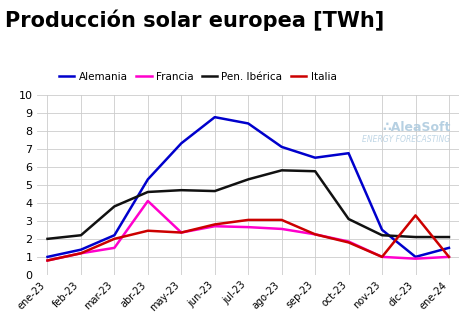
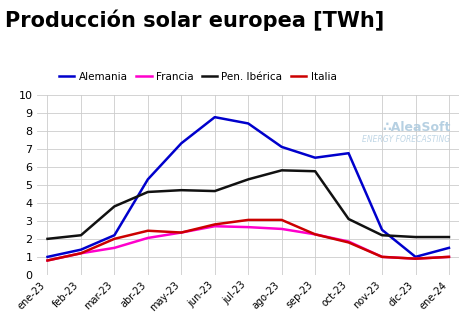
Francia/abr-23: 4.1 -> 2.0
Italia/dic-23: 3.3 -> 0.9
